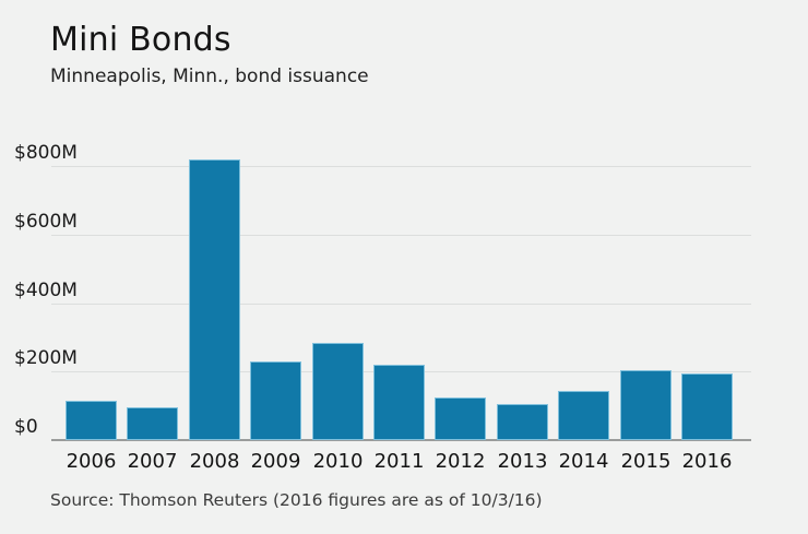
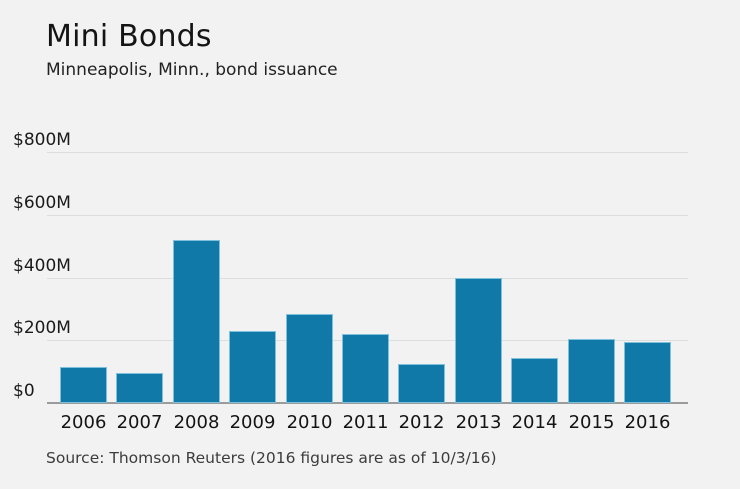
2008: $820M -> $520M
2013: $100M -> $400M
